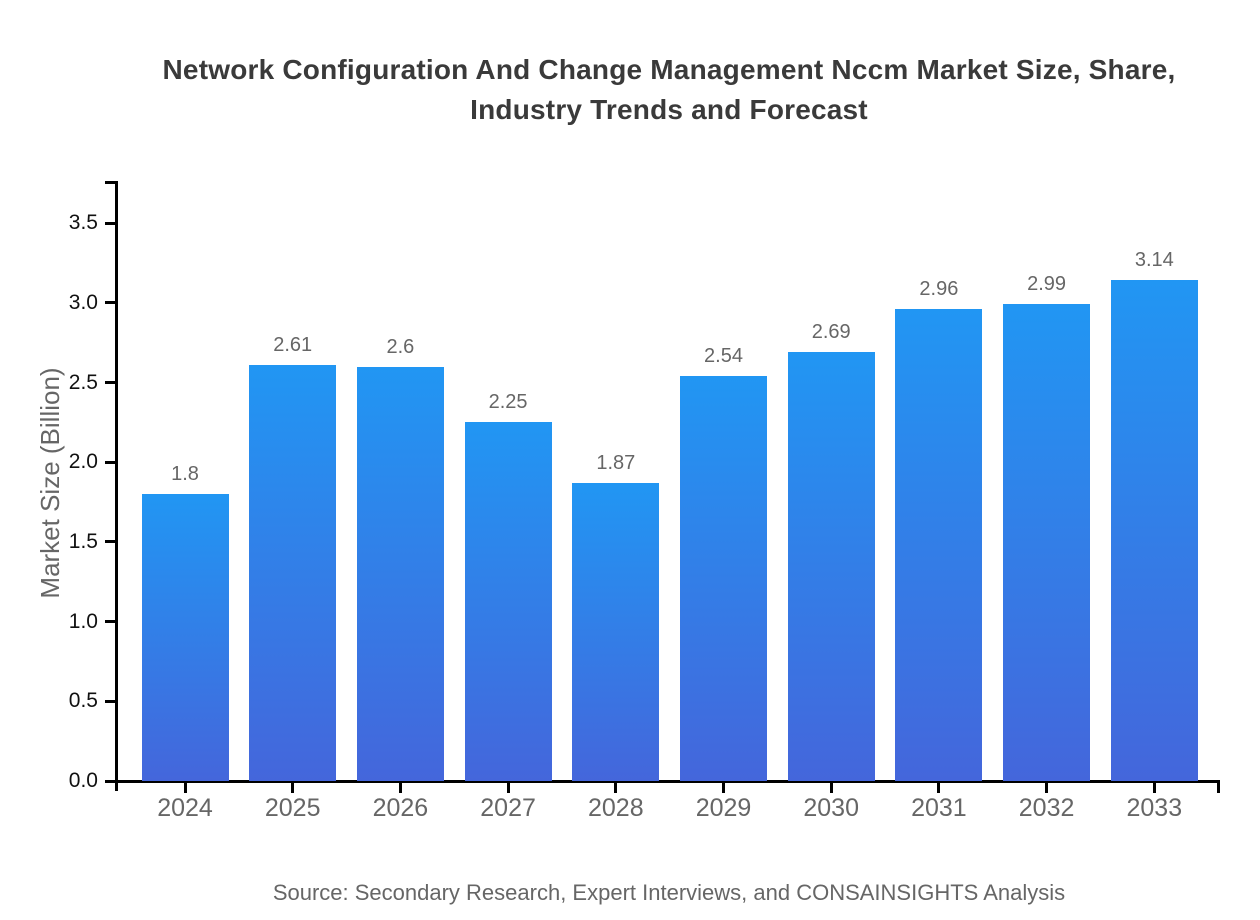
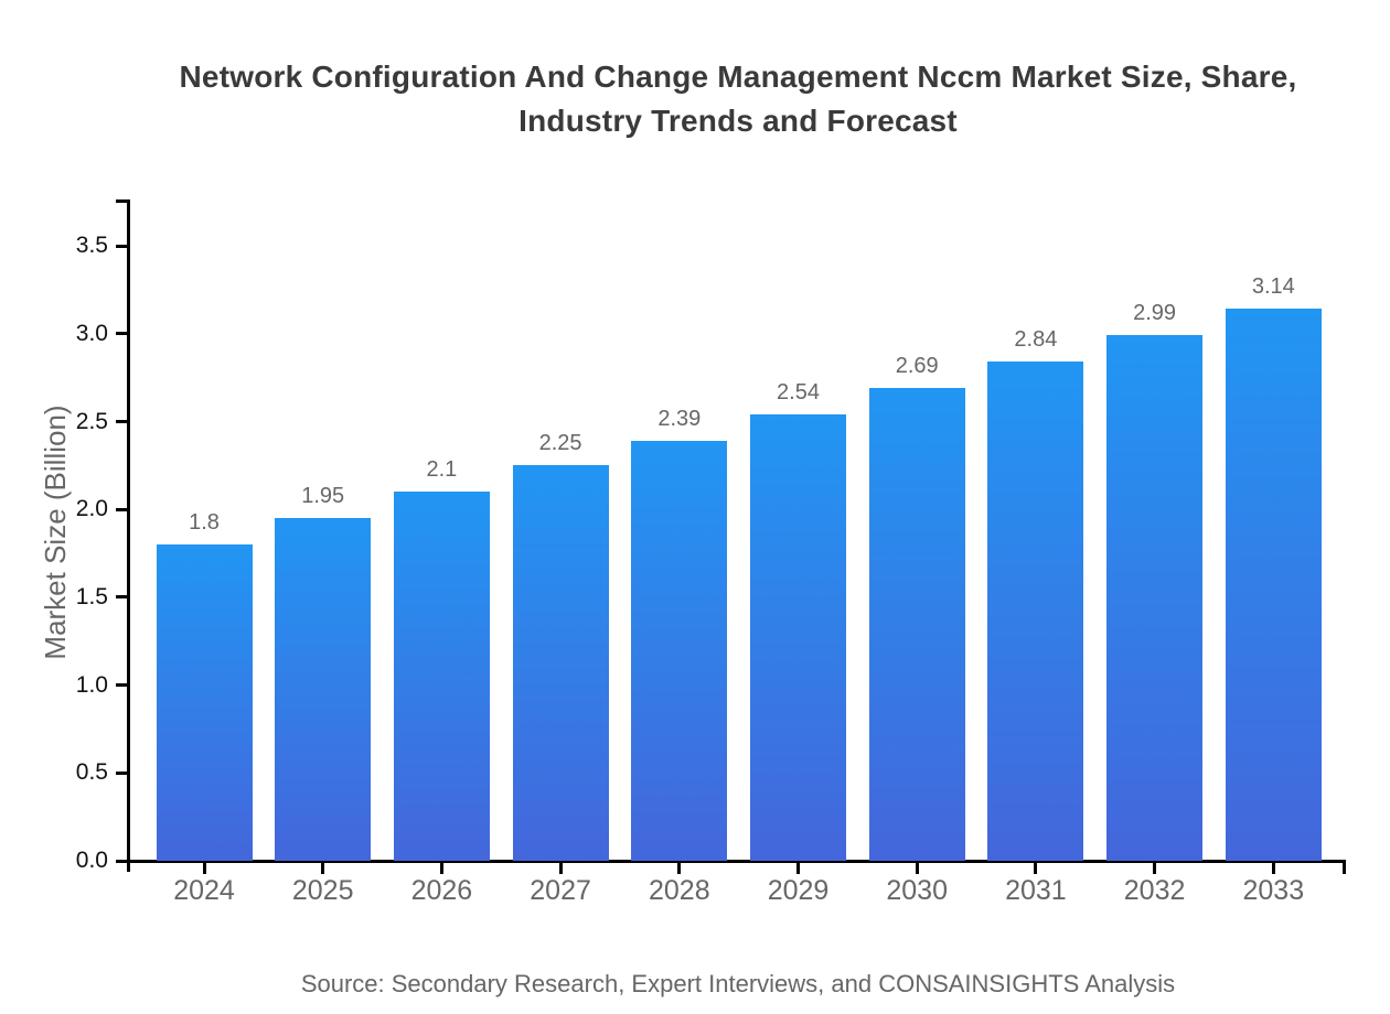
2025: 2.61 -> 1.95
2026: 2.6 -> 2.1
2028: 1.87 -> 2.39
2031: 2.96 -> 2.84
